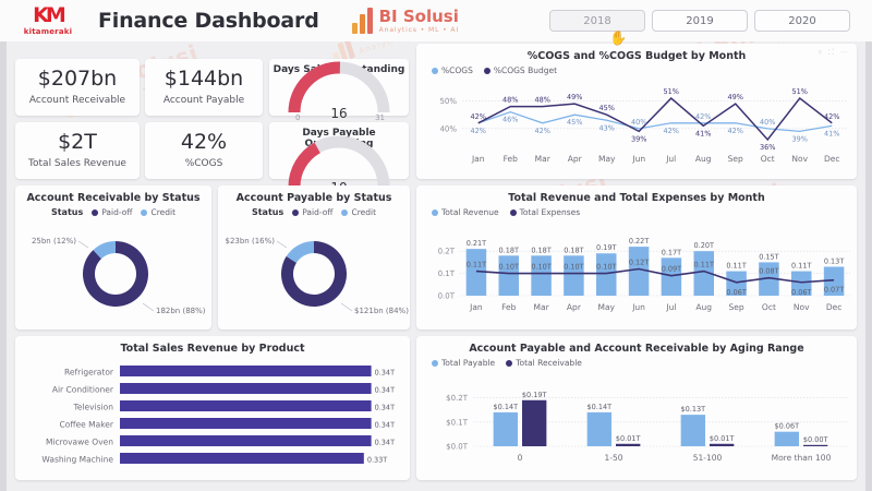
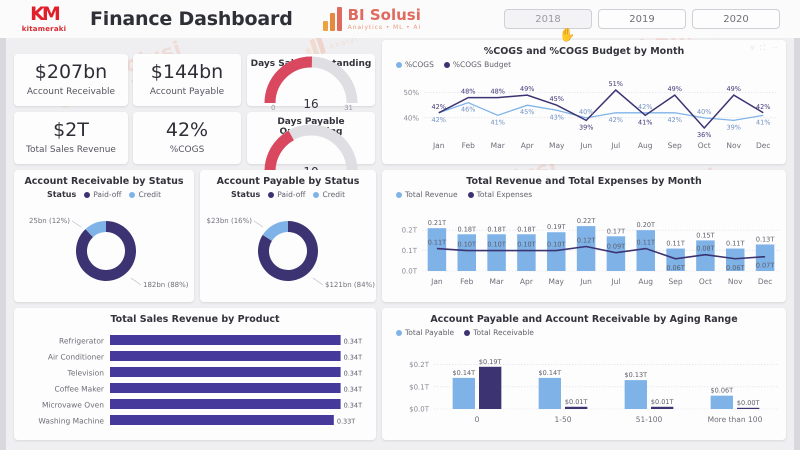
%COGS and %COGS Budget by Month/%COGS/Mar: 42% -> 41%
%COGS and %COGS Budget by Month/%COGS Budget/Nov: 51% -> 49%
